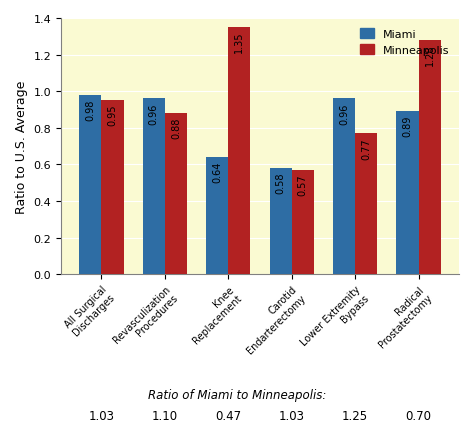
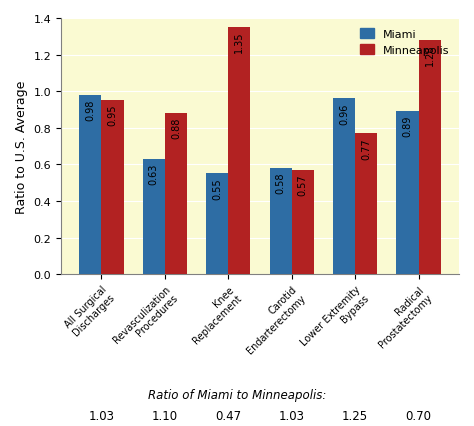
Miami/Revasculization Procedures: 0.96 -> 0.63
Miami/Knee Replacement: 0.64 -> 0.55
